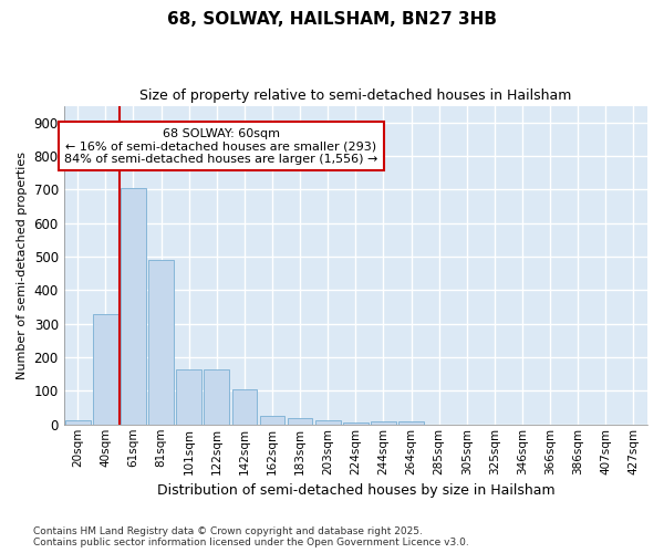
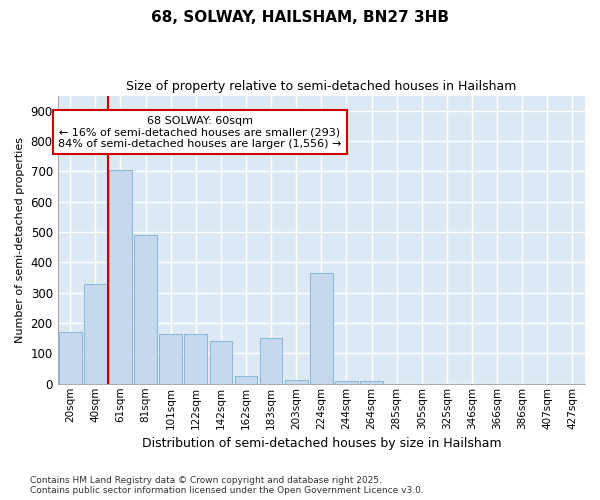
20sqm: 12 -> 170
142sqm: 105 -> 140
183sqm: 18 -> 150
224sqm: 5 -> 365
